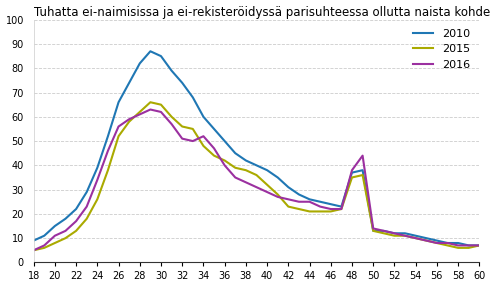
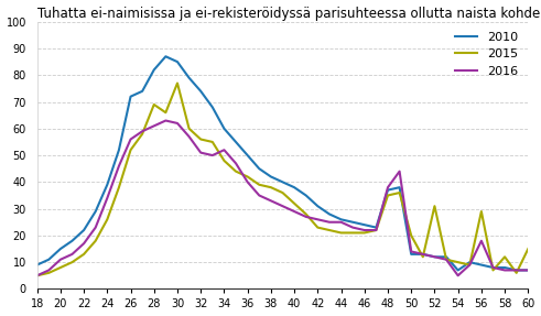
2010/26: 66 -> 72
2015/28: 62 -> 69
2015/30: 65 -> 77
2015/50: 13 -> 20
2015/52: 11 -> 31
2010/54: 11 -> 7
2016/54: 10 -> 5
2015/56: 8 -> 29
2016/56: 8 -> 18
2015/58: 6 -> 12
2015/60: 7 -> 15
